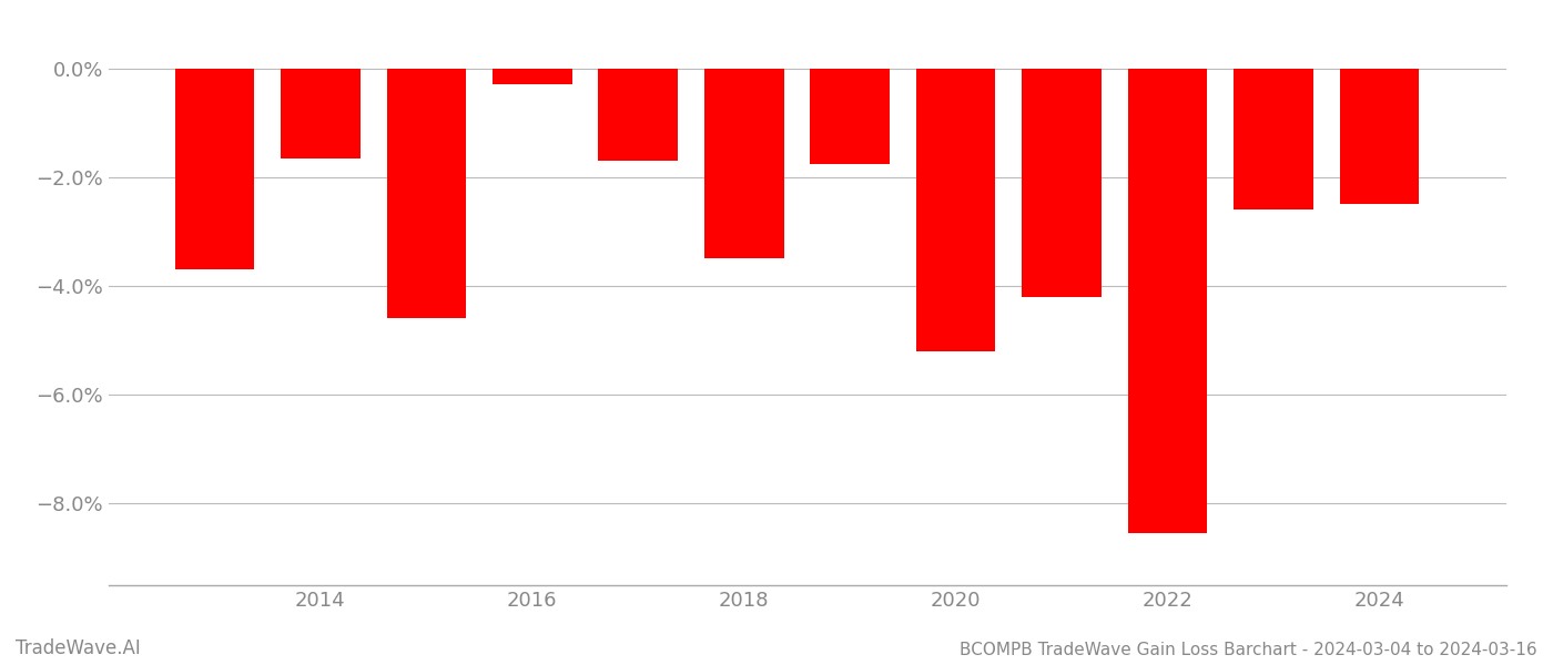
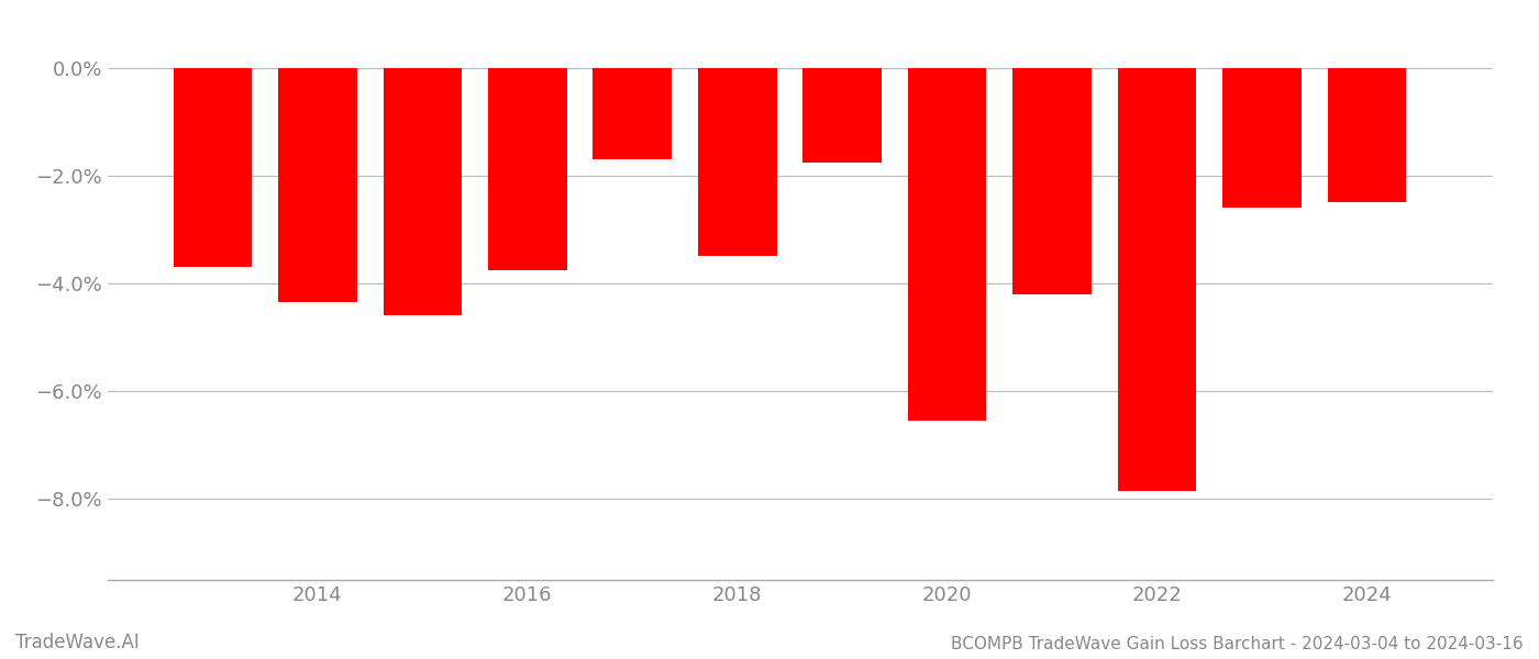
2014: -1.65% -> -4.35%
2016: -0.30% -> -3.75%
2020: -5.20% -> -6.55%
2022: -8.55% -> -7.85%
